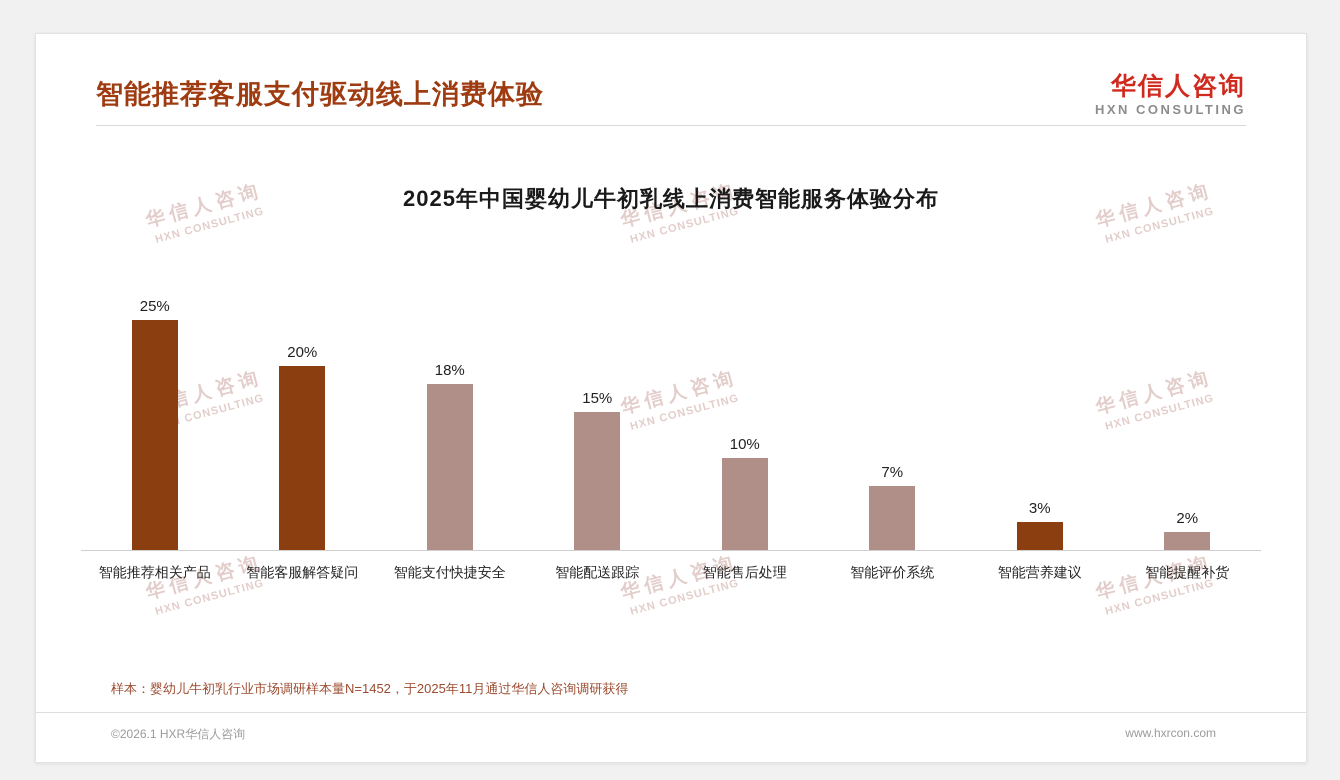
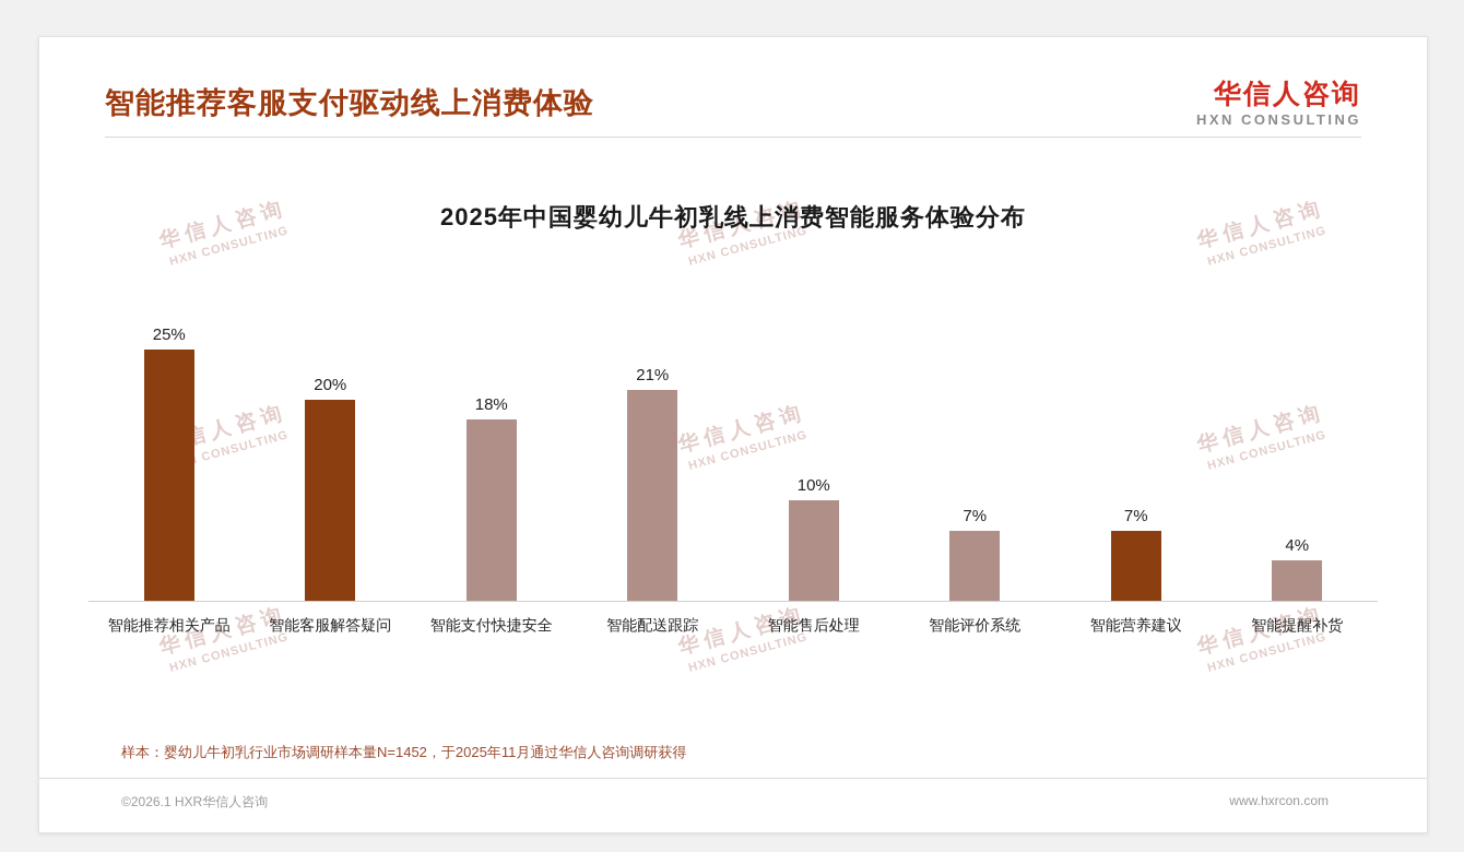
智能配送跟踪: 15% -> 21%
智能营养建议: 3% -> 7%
智能提醒补货: 2% -> 4%
